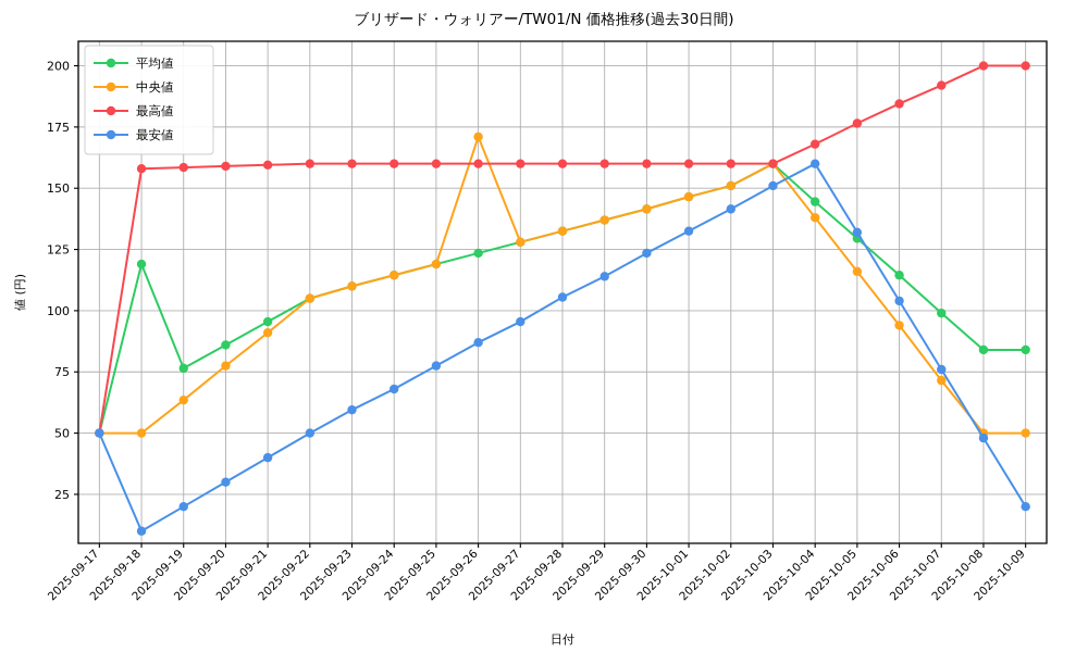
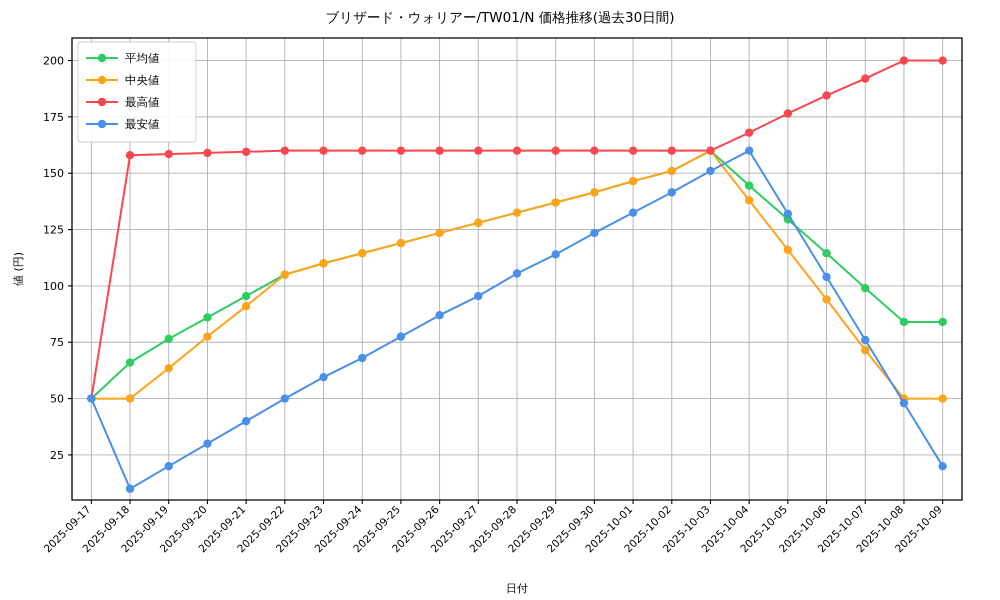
平均値/2025-09-18: 119 -> 66
中央値/2025-09-26: 171 -> 124
